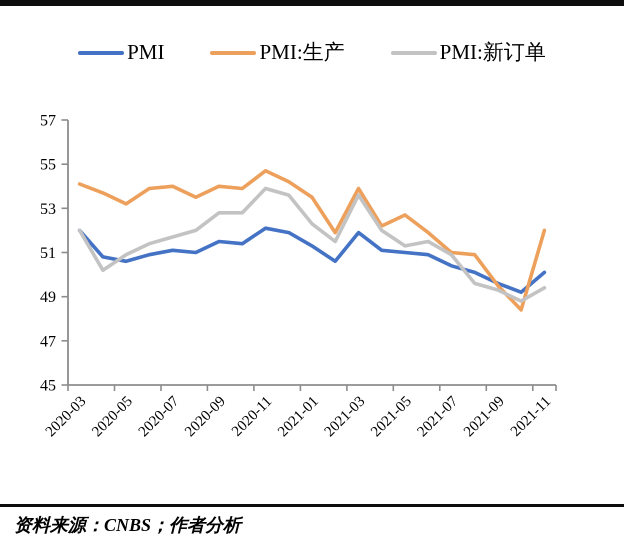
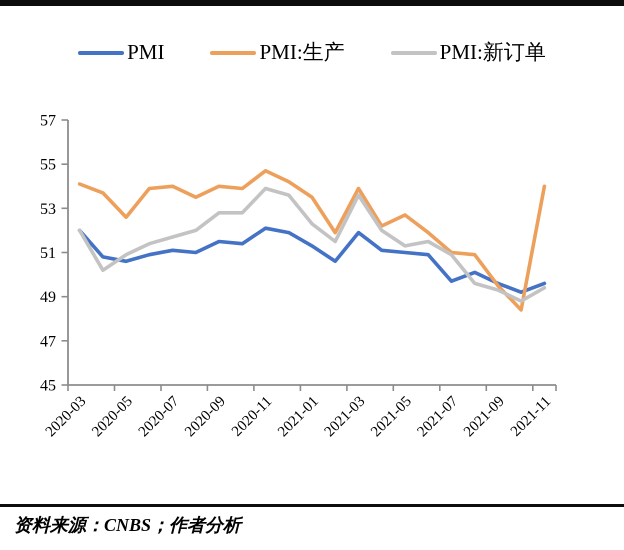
PMI:生产/2020-05: 53.2 -> 52.6
PMI/2021-07: 50.4 -> 49.7
PMI/2021-11: 50.1 -> 49.6
PMI:生产/2021-11: 52.0 -> 54.0
